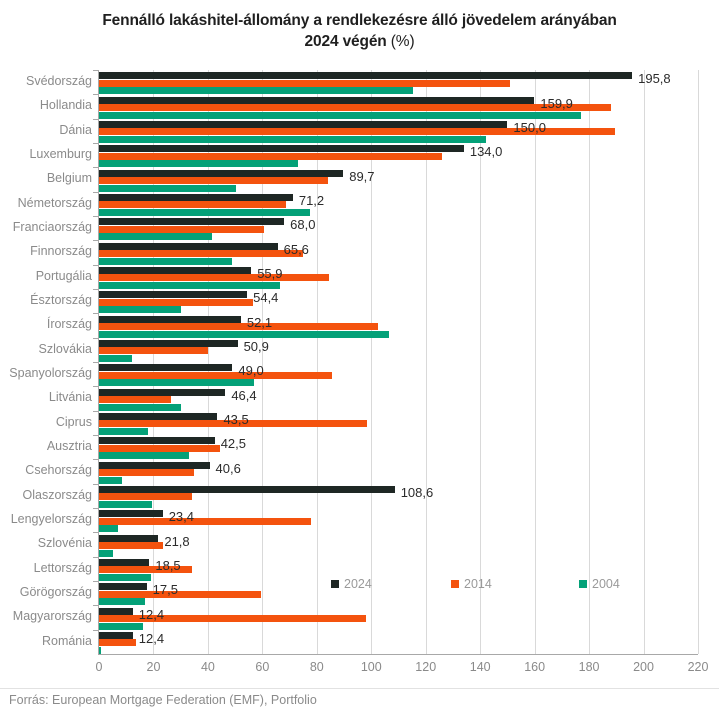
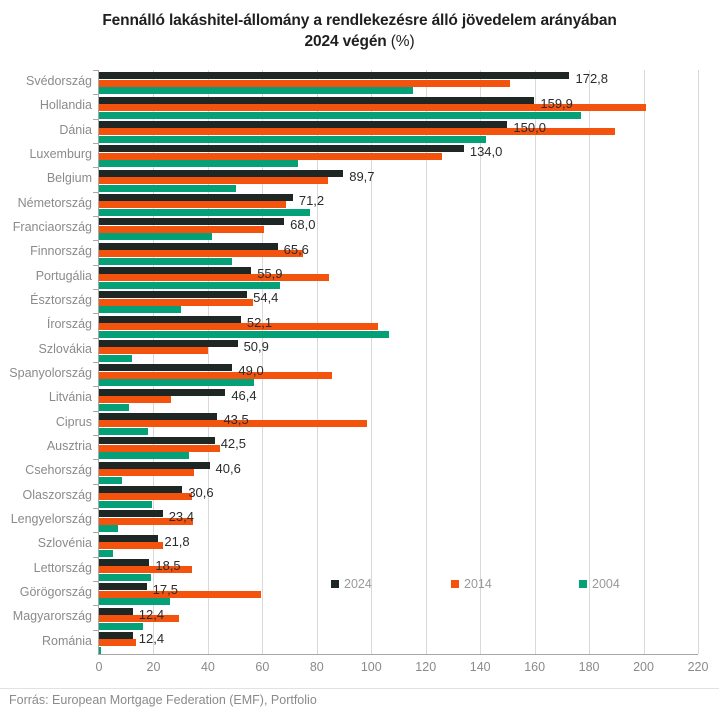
2024/Svédország: 195,8 -> 172,8
2014/Hollandia: 188 -> 201
2004/Litvánia: 30 -> 11
2024/Olaszország: 108,6 -> 30,6
2014/Lengyelország: 78 -> 34
2004/Görögország: 17 -> 26
2014/Magyarország: 98 -> 30
